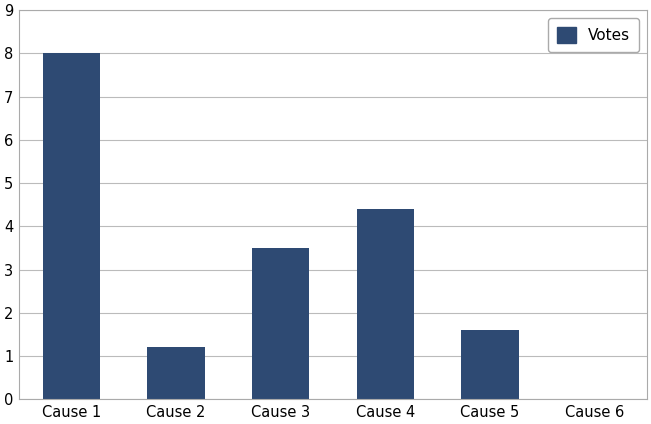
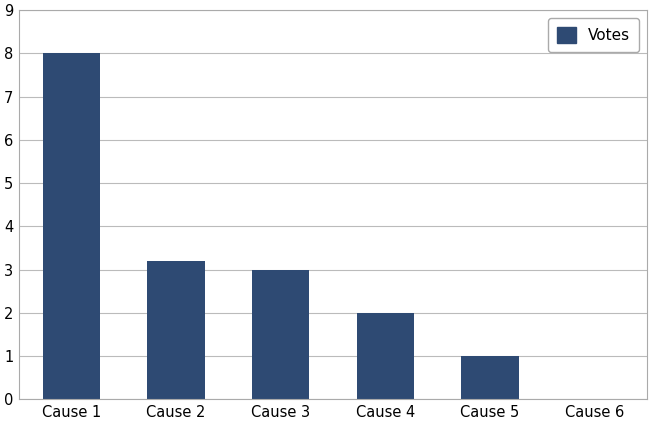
Cause 2: 1.2 -> 3.2
Cause 3: 3.5 -> 3.0
Cause 4: 4.4 -> 2.0
Cause 5: 1.6 -> 1.0
